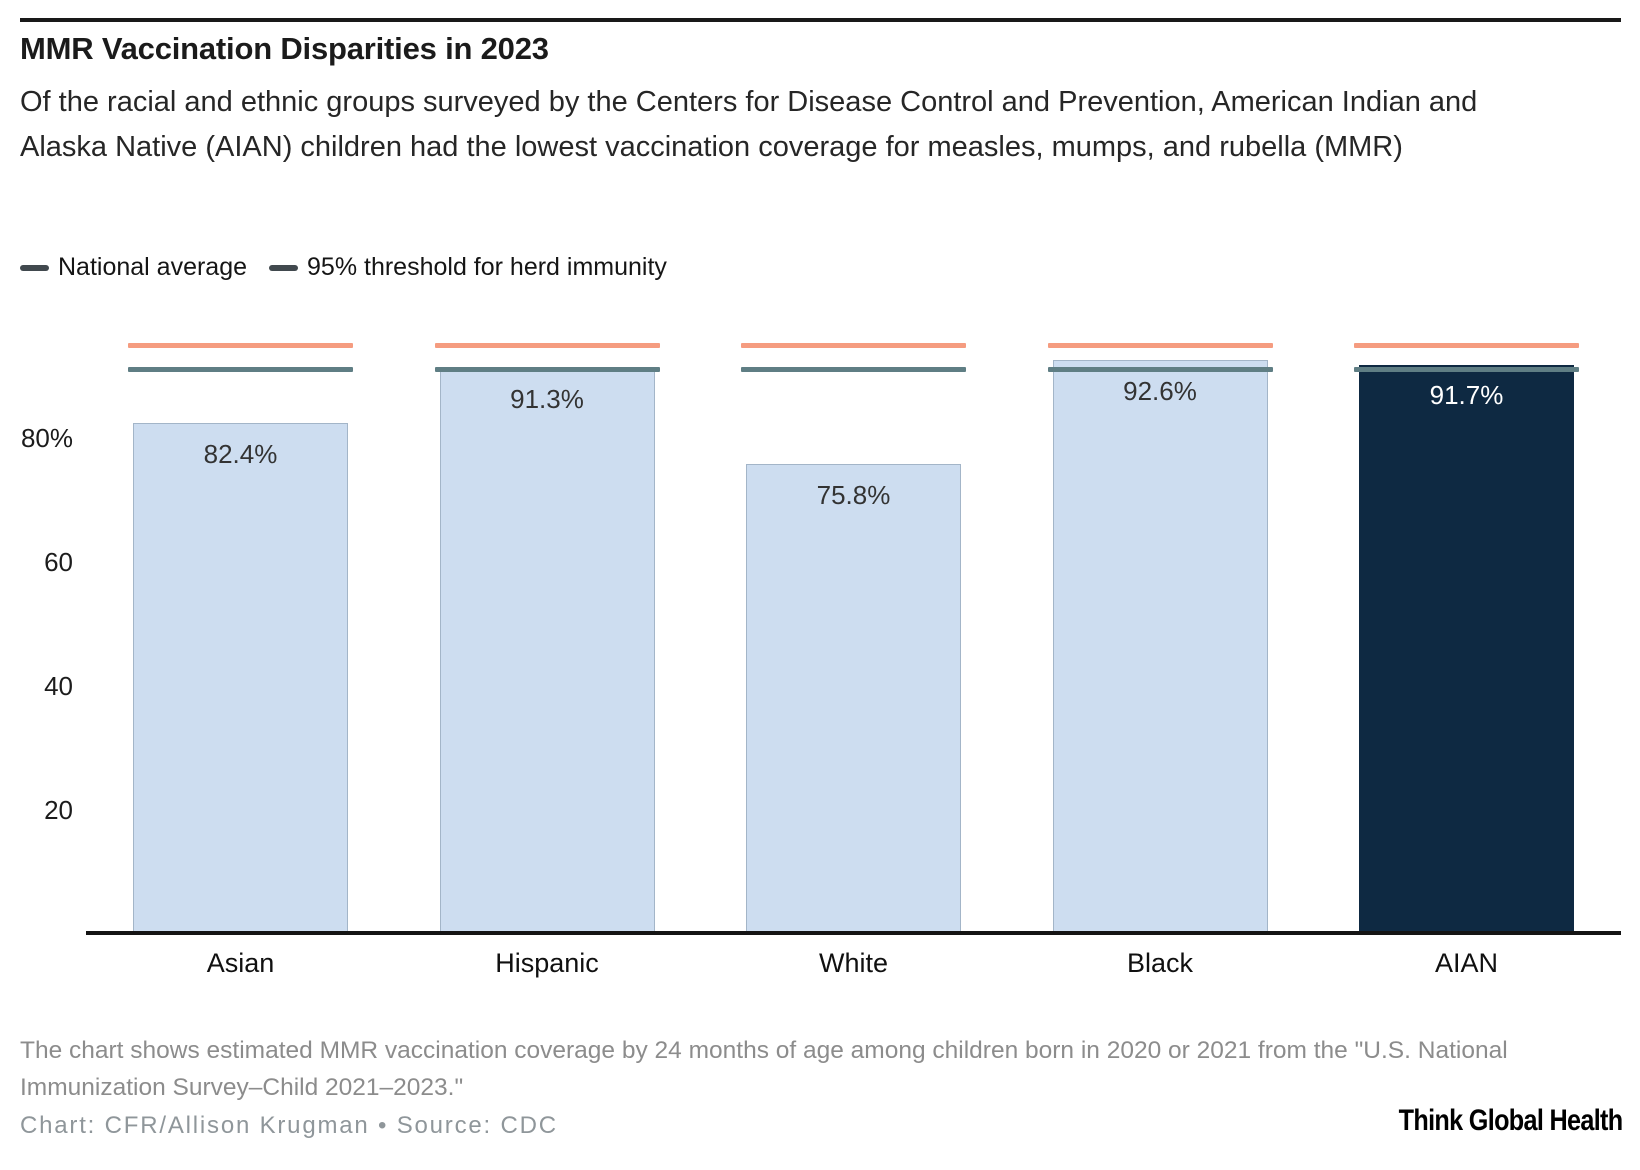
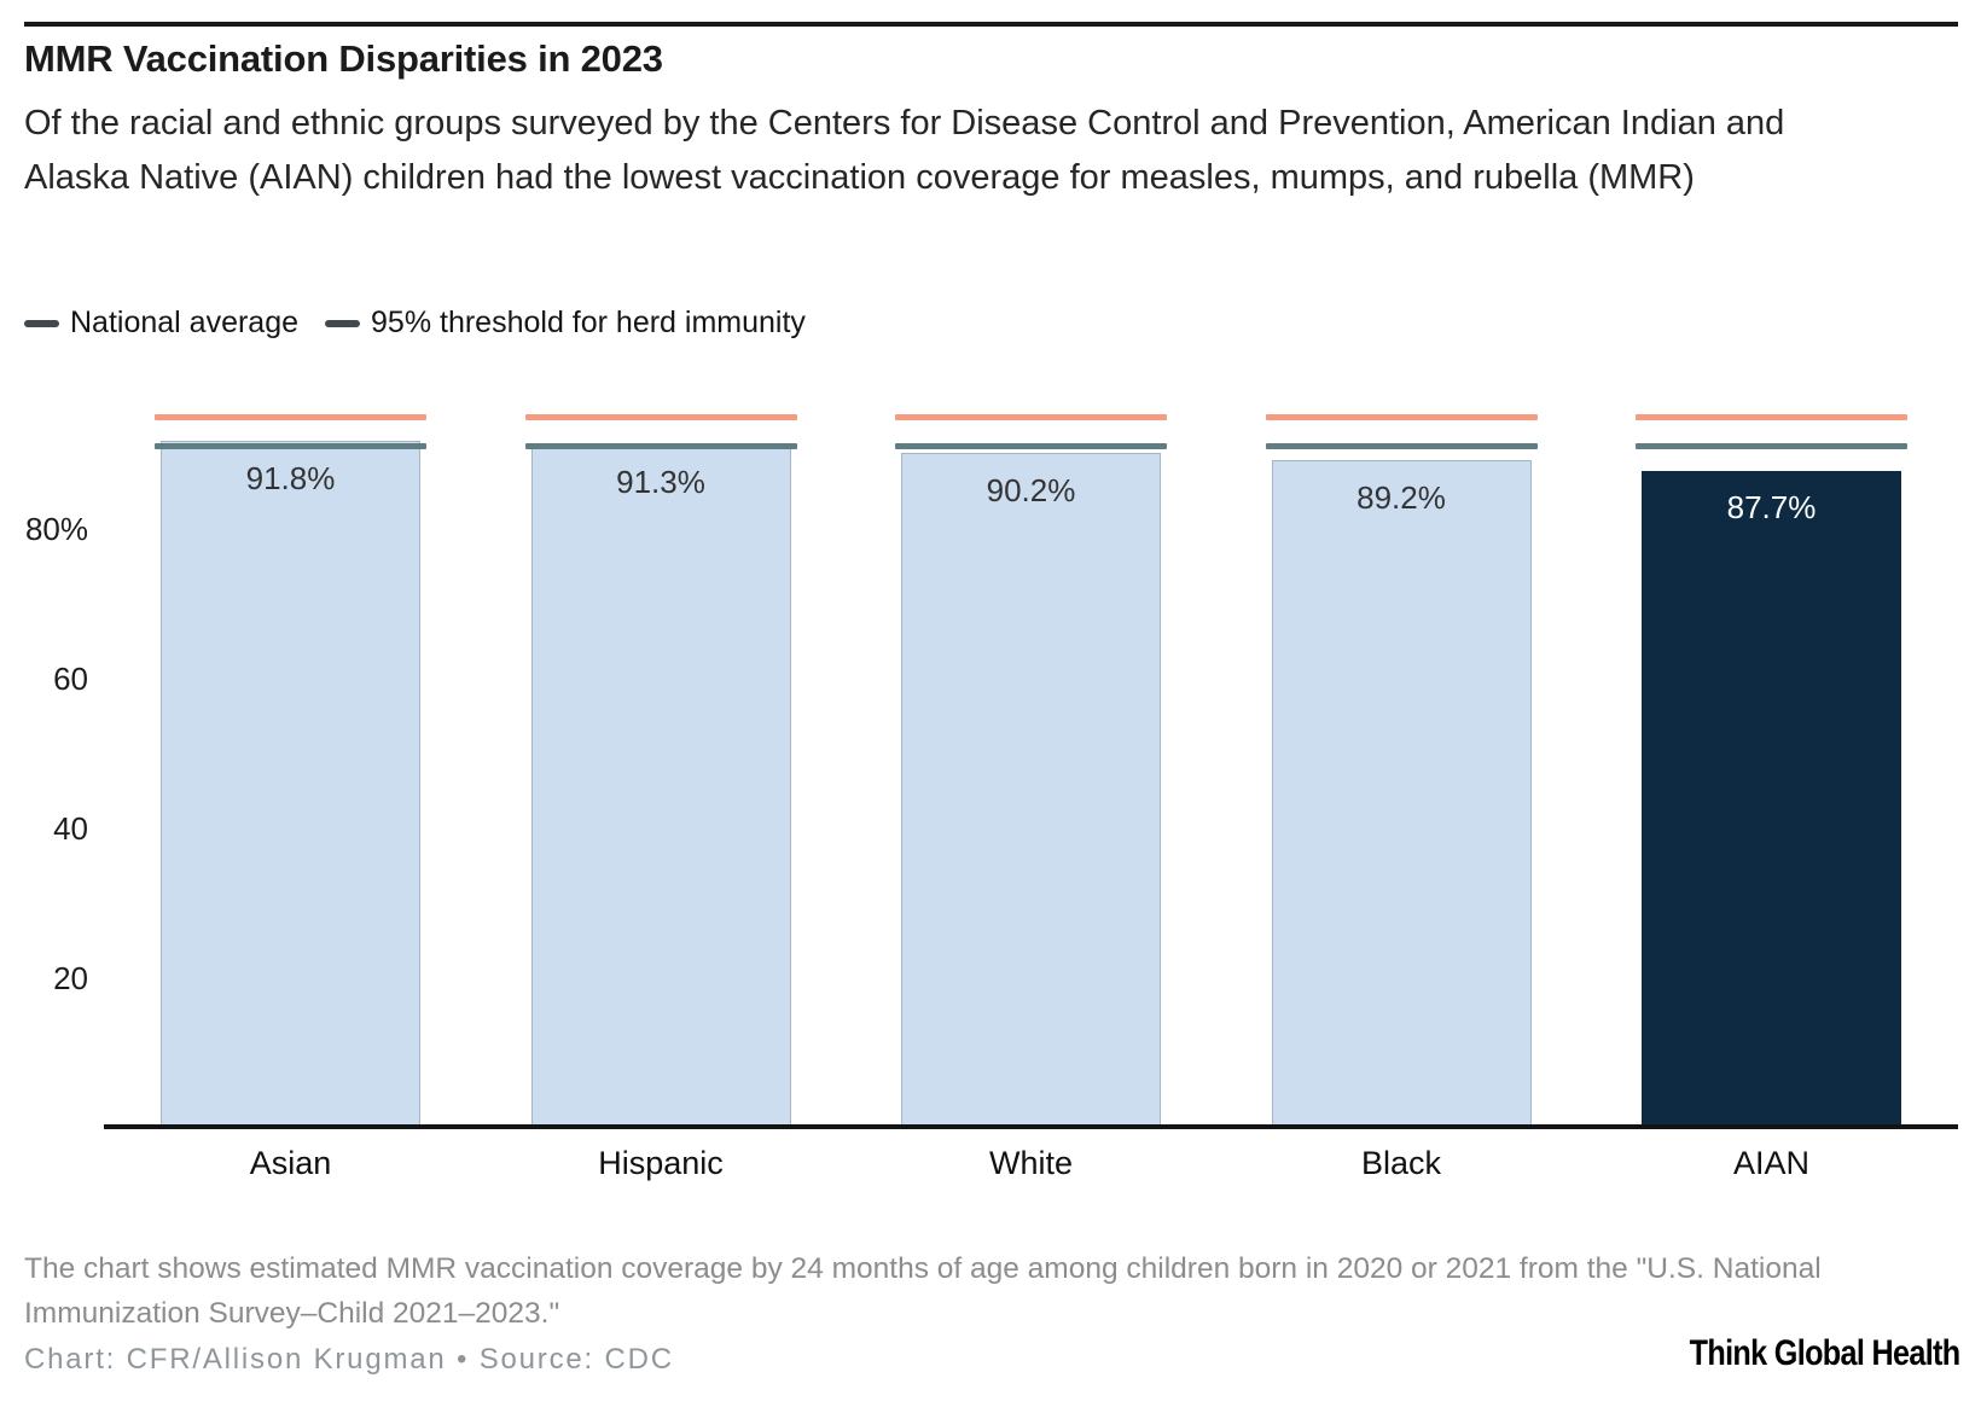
Asian: 82.4% -> 91.8%
White: 75.8% -> 90.2%
Black: 92.6% -> 89.2%
AIAN: 91.7% -> 87.7%
